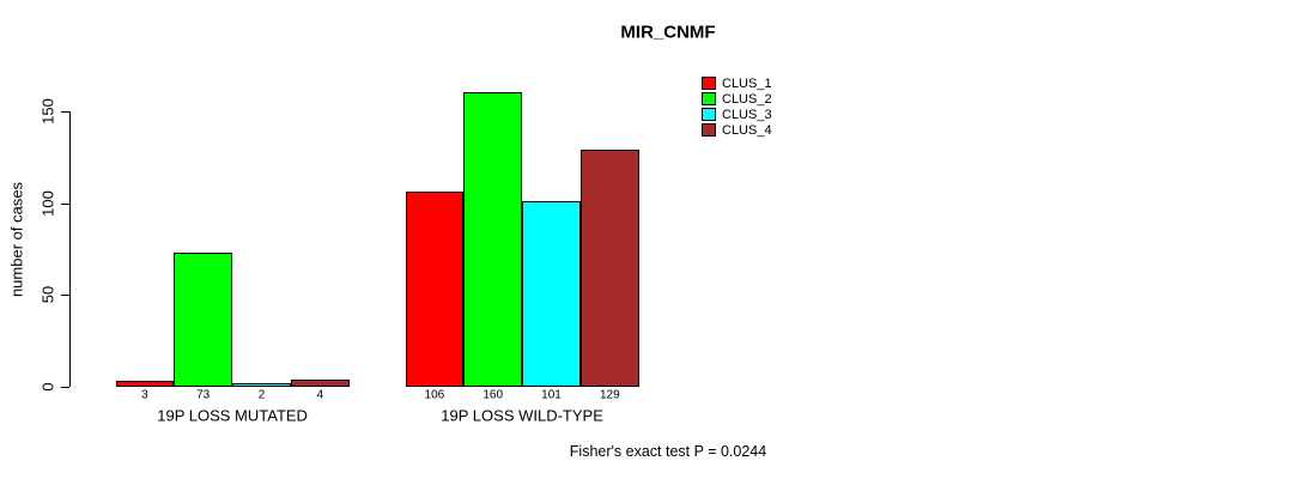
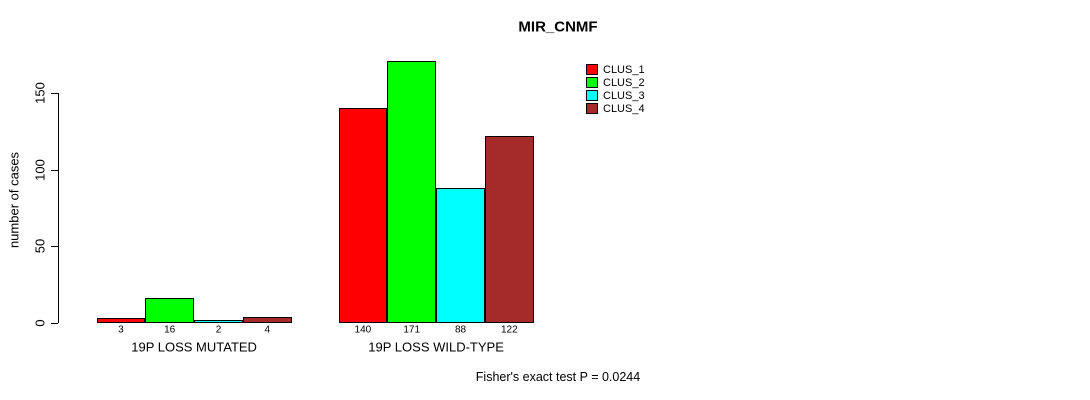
CLUS_2/19P LOSS MUTATED: 73 -> 16
CLUS_1/19P LOSS WILD-TYPE: 106 -> 140
CLUS_2/19P LOSS WILD-TYPE: 160 -> 171
CLUS_3/19P LOSS WILD-TYPE: 101 -> 88
CLUS_4/19P LOSS WILD-TYPE: 129 -> 122
